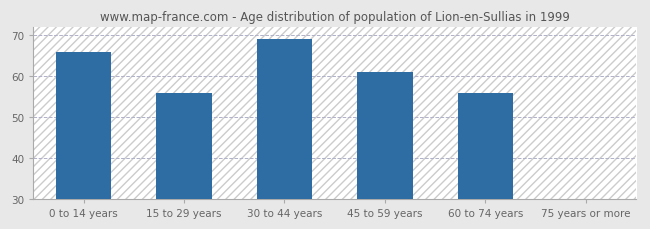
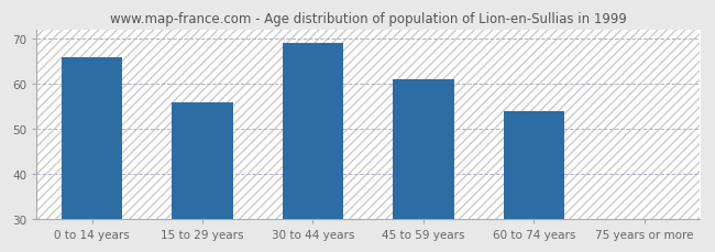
60 to 74 years: 56 -> 54
